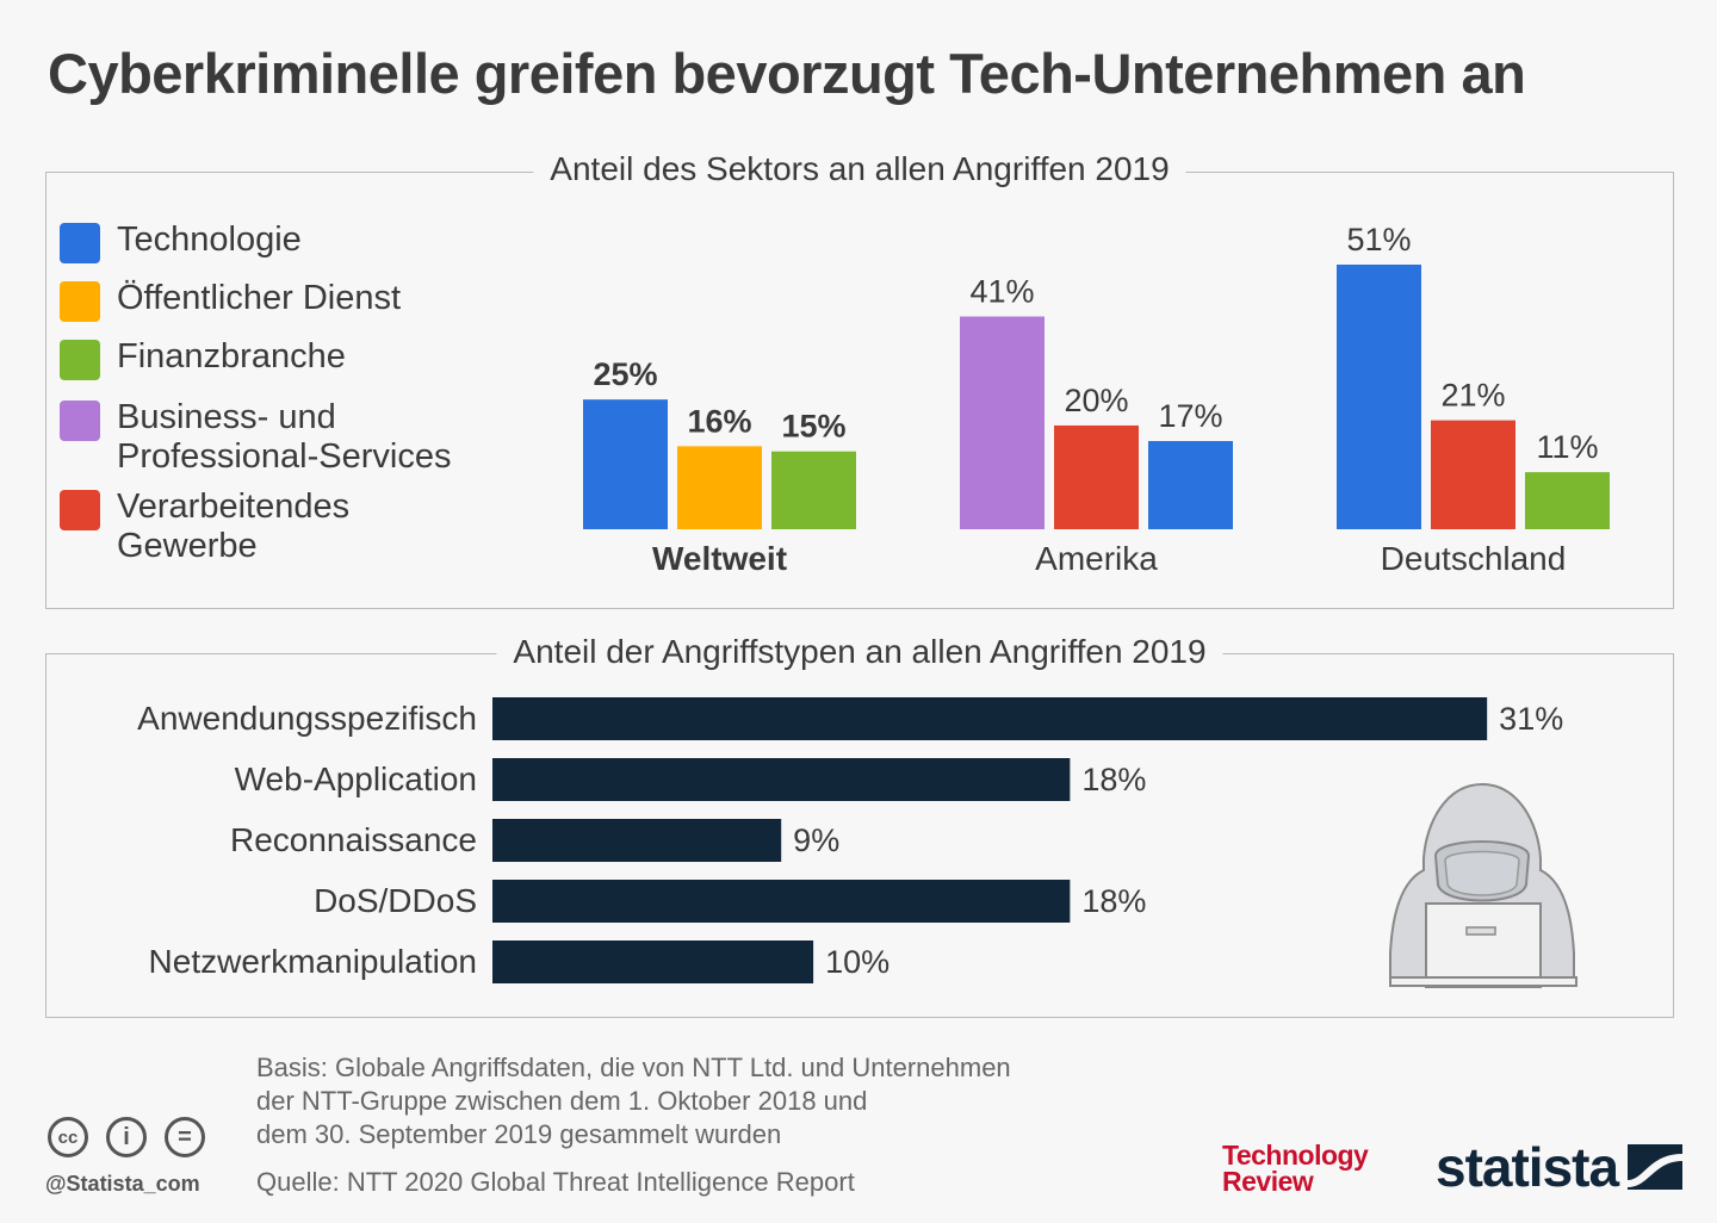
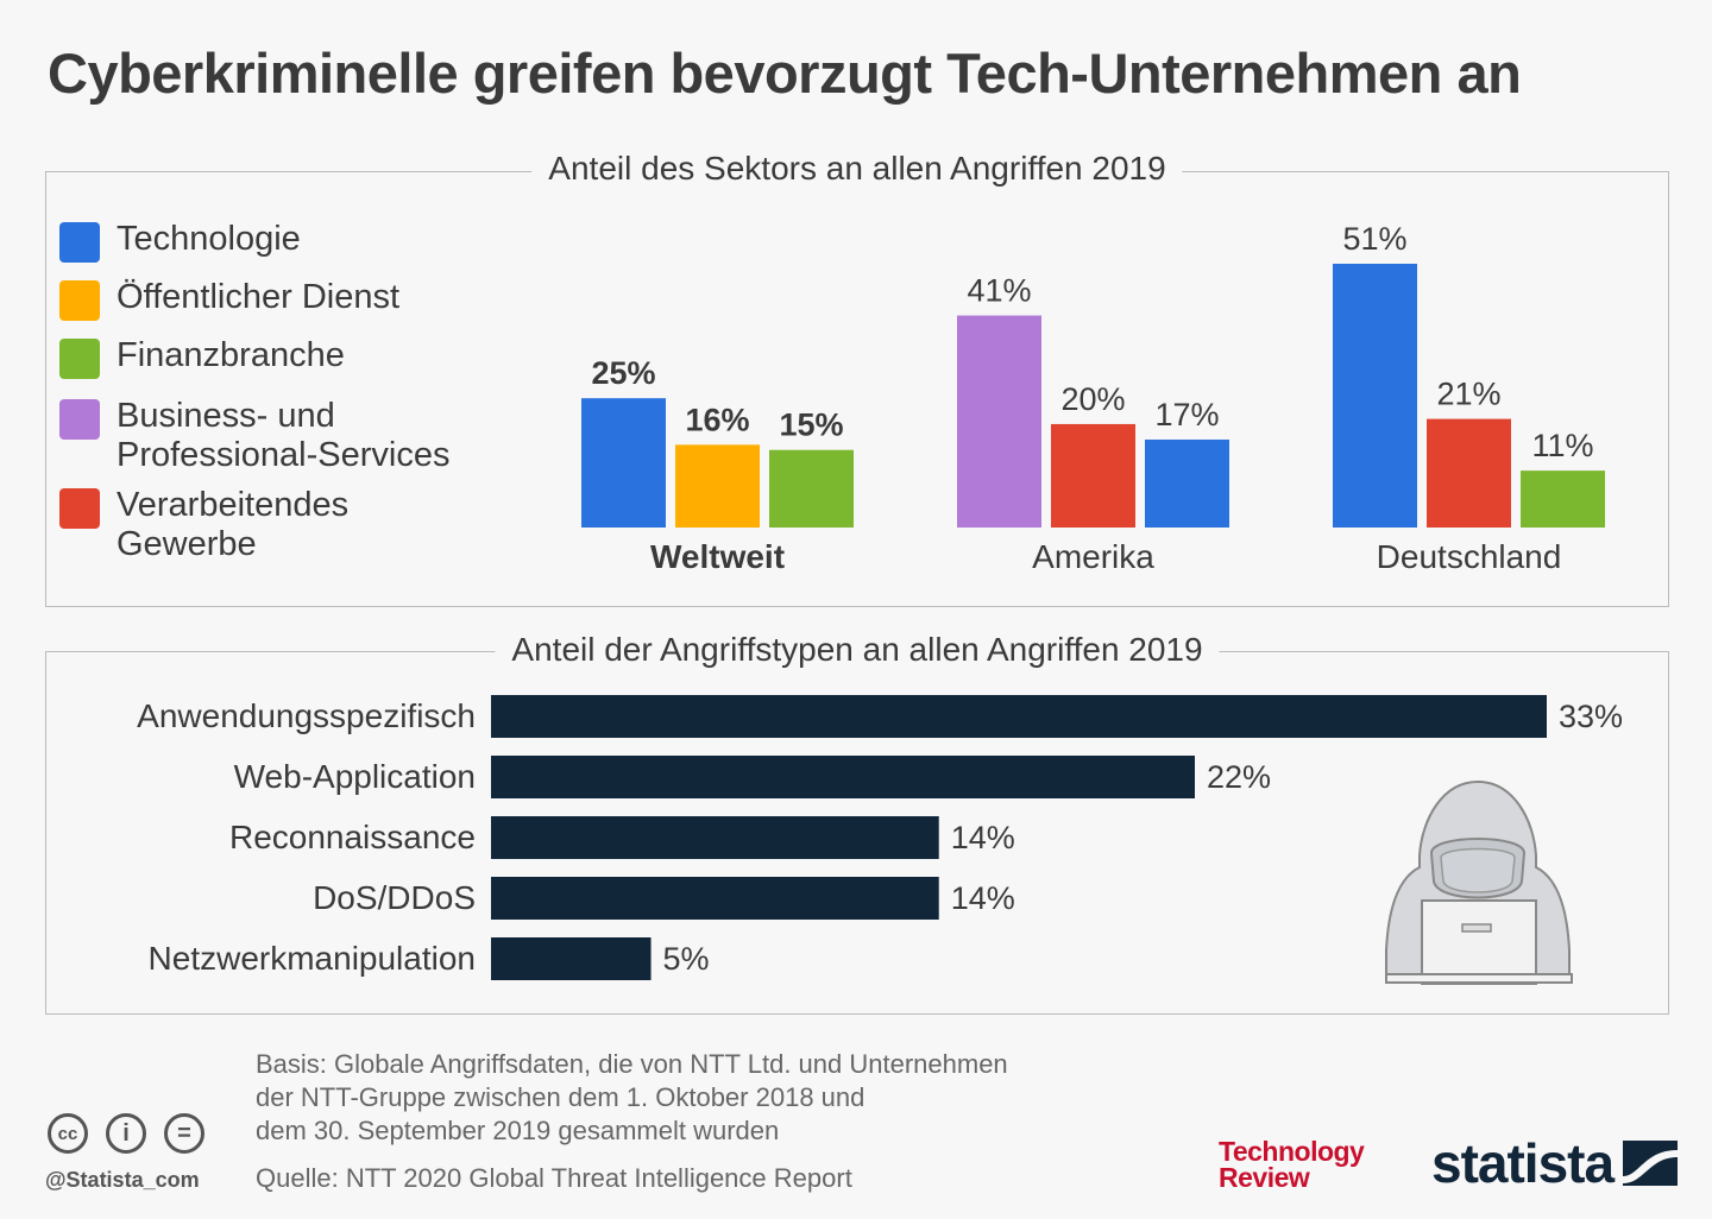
Anteil der Angriffstypen an allen Angriffen 2019/Anwendungsspezifisch: 31% -> 33%
Anteil der Angriffstypen an allen Angriffen 2019/Web-Application: 18% -> 22%
Anteil der Angriffstypen an allen Angriffen 2019/Reconnaissance: 9% -> 14%
Anteil der Angriffstypen an allen Angriffen 2019/DoS/DDoS: 18% -> 14%
Anteil der Angriffstypen an allen Angriffen 2019/Netzwerkmanipulation: 10% -> 5%
